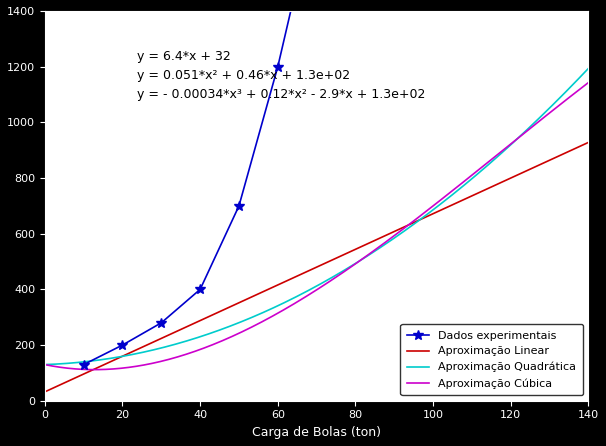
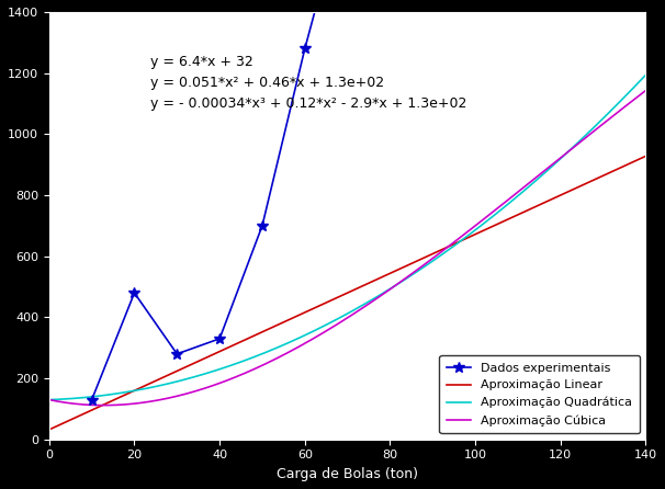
Dados experimentais/20: 200 -> 480
Dados experimentais/40: 400 -> 330
Dados experimentais/60: 1200 -> 1280
